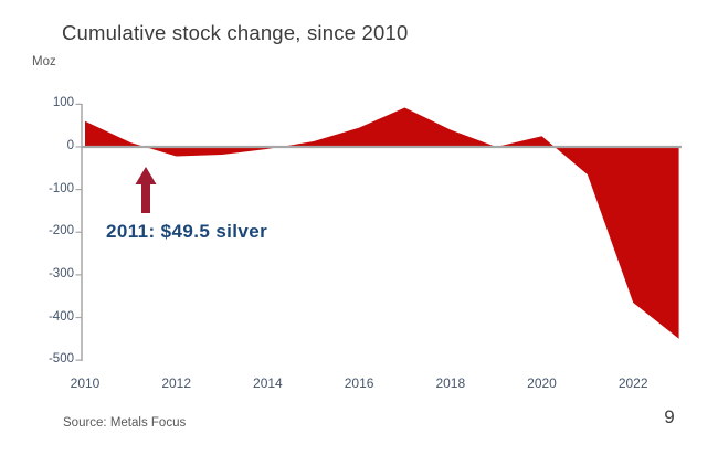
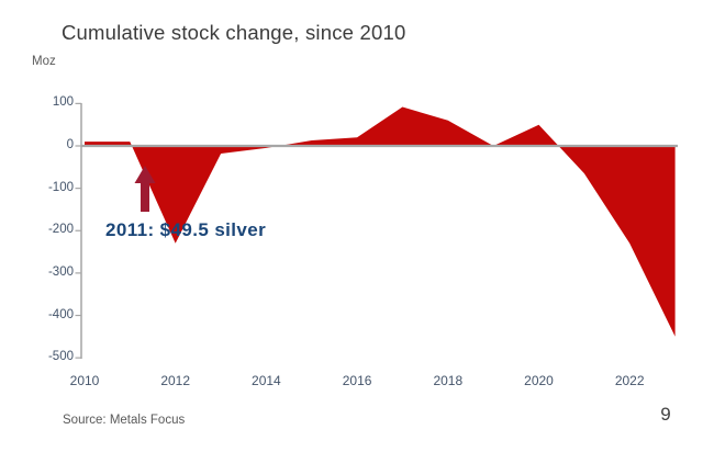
2010: 60 -> 10
2012: -20 -> -230
2016: 40 -> 20
2018: 40 -> 60
2020: 20 -> 50
2022: -360 -> -230
